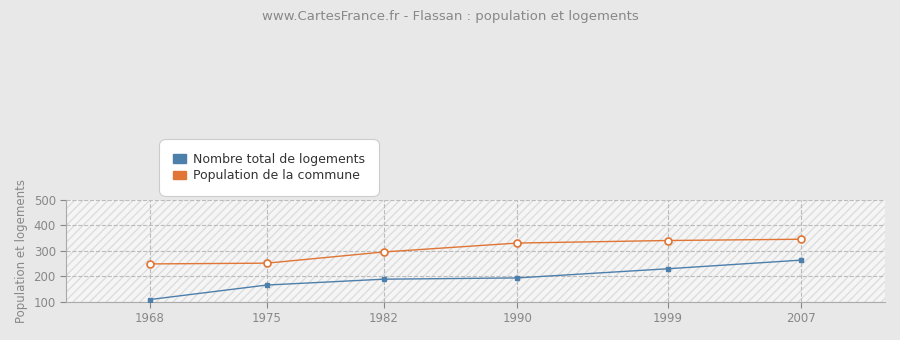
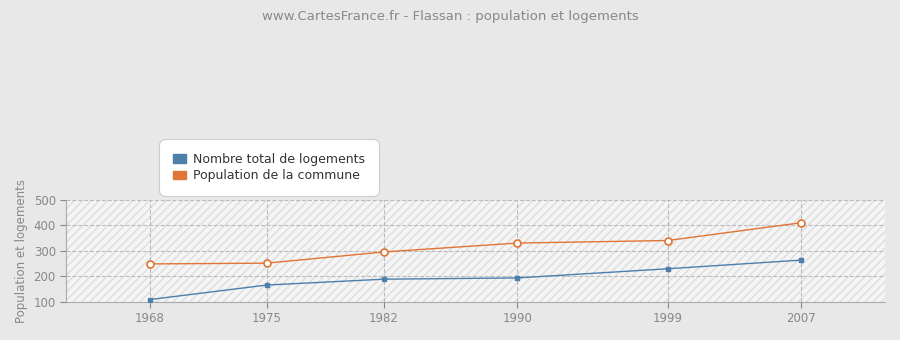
Population de la commune/2007: 345 -> 410
